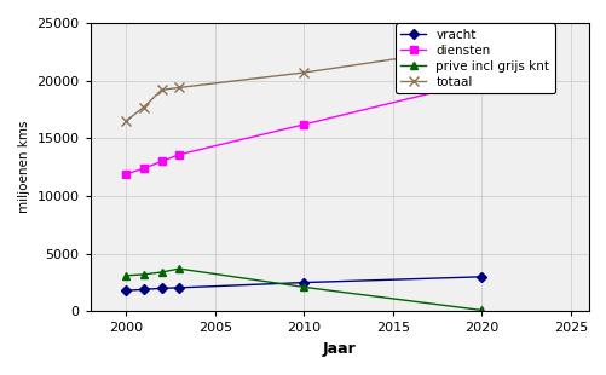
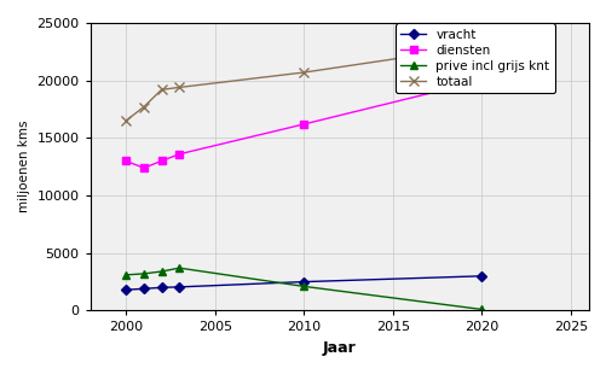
diensten/2000: 11900 -> 13000
